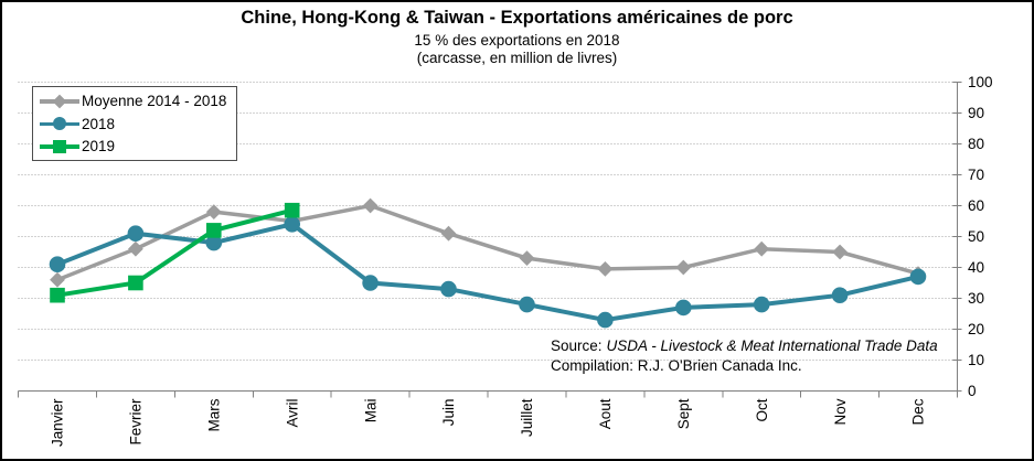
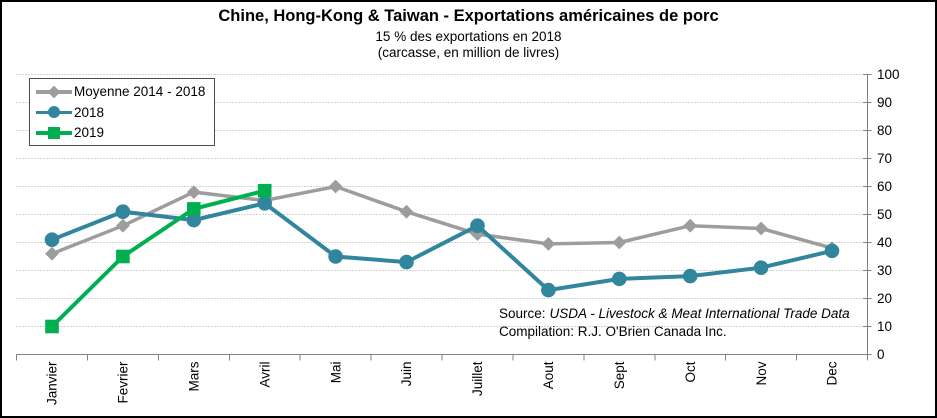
2019/Janvier: 31 -> 10
2018/Juillet: 28 -> 46
